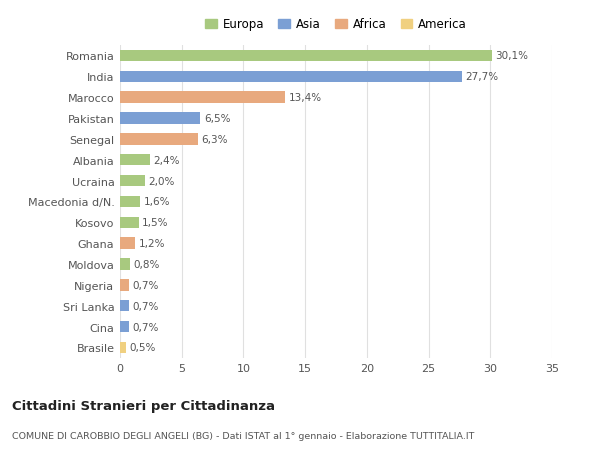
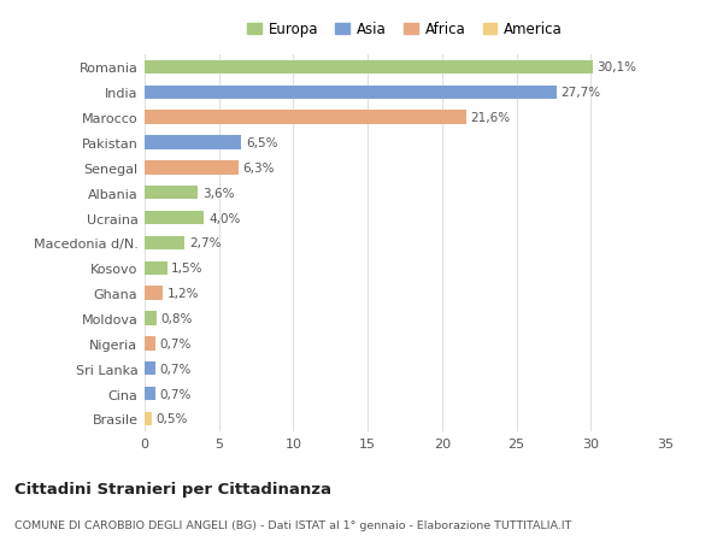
Marocco: 13,4% -> 21,6%
Albania: 2,4% -> 3,6%
Ucraina: 2,0% -> 4,0%
Macedonia d/N.: 1,6% -> 2,7%
